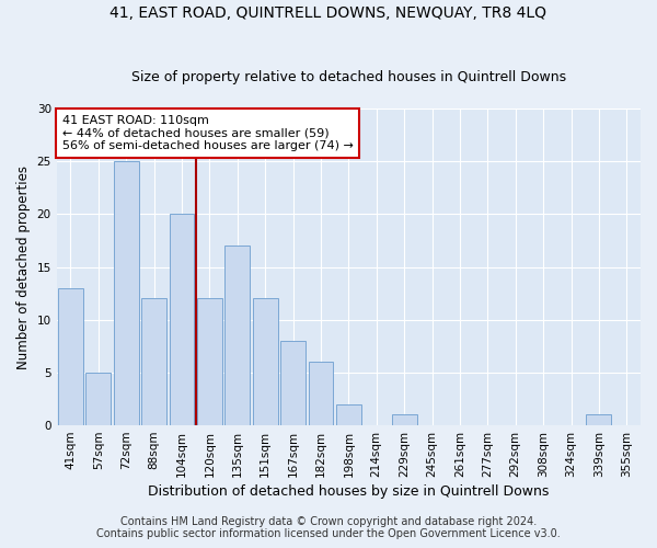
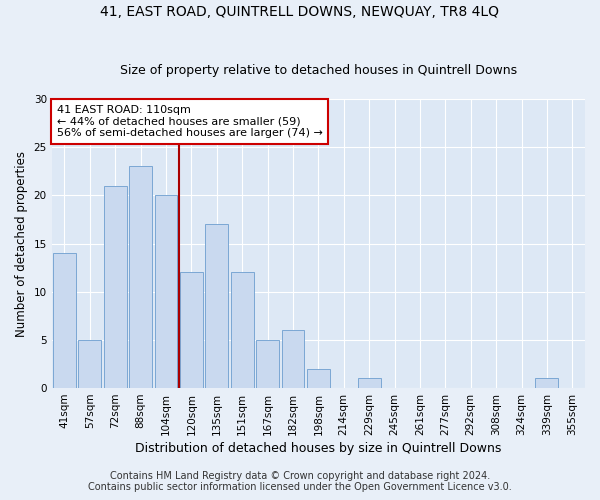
41sqm: 13 -> 14
72sqm: 25 -> 21
88sqm: 12 -> 23
167sqm: 8 -> 5
